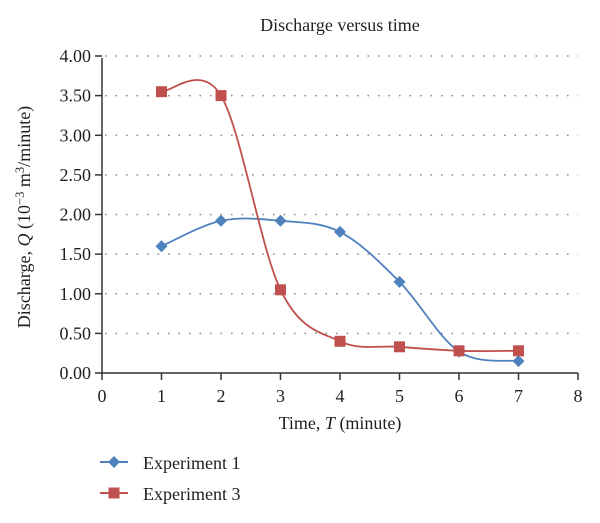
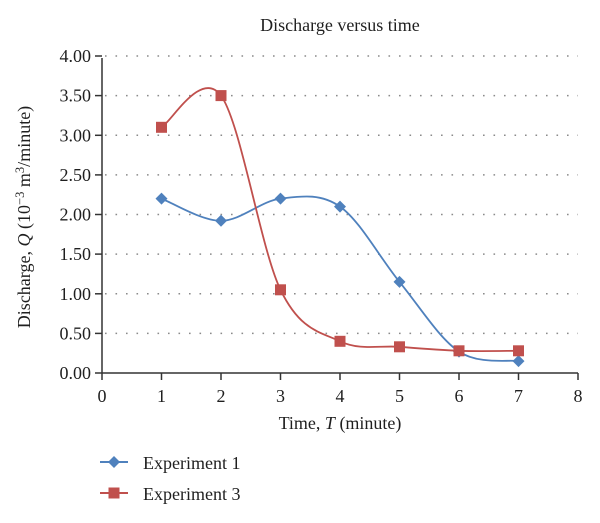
Experiment 1/1: 1.6 -> 2.2
Experiment 3/1: 3.5 -> 3.1
Experiment 1/3: 1.9 -> 2.2
Experiment 1/4: 1.8 -> 2.1
